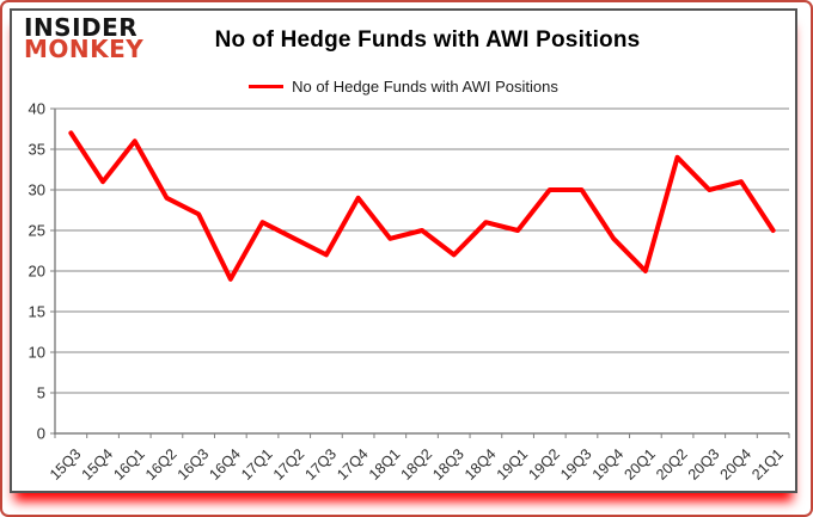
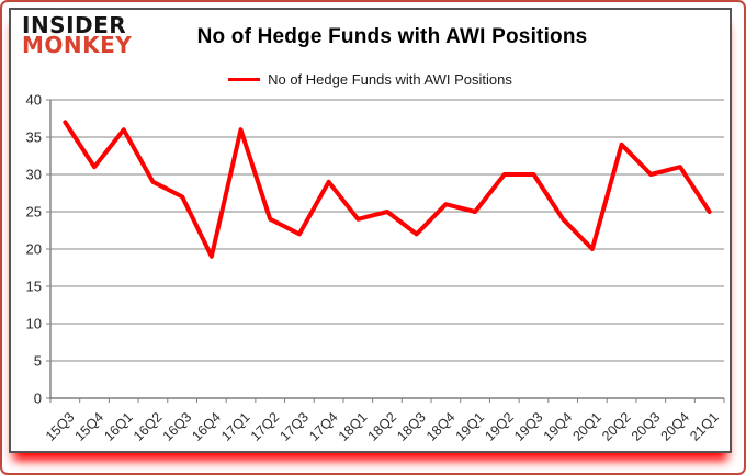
17Q1: 26 -> 36
